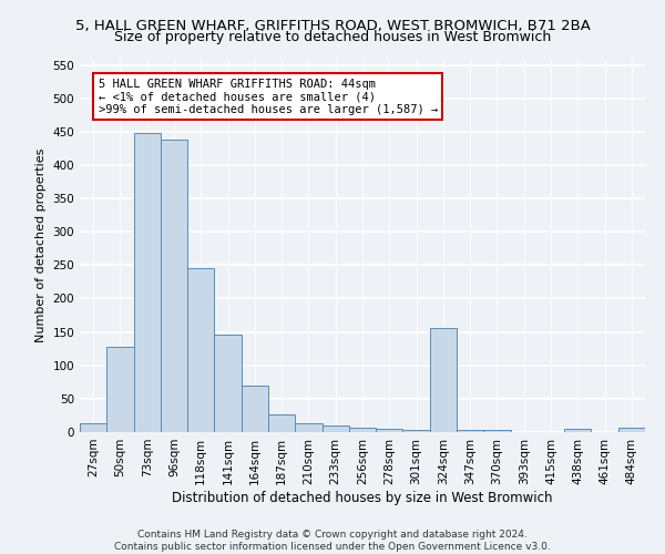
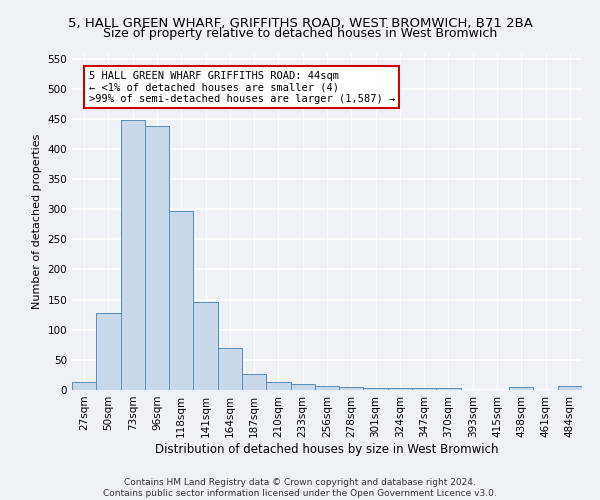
118sqm: 246 -> 297
324sqm: 156 -> 3
